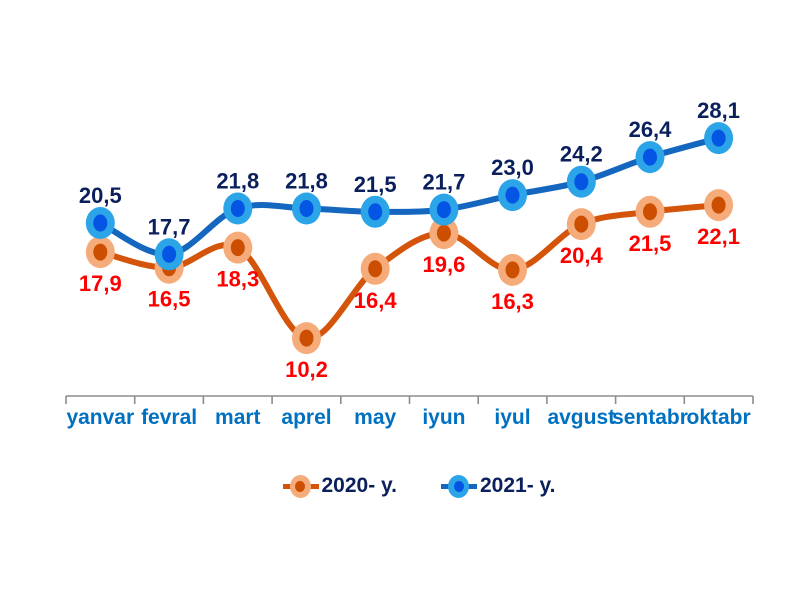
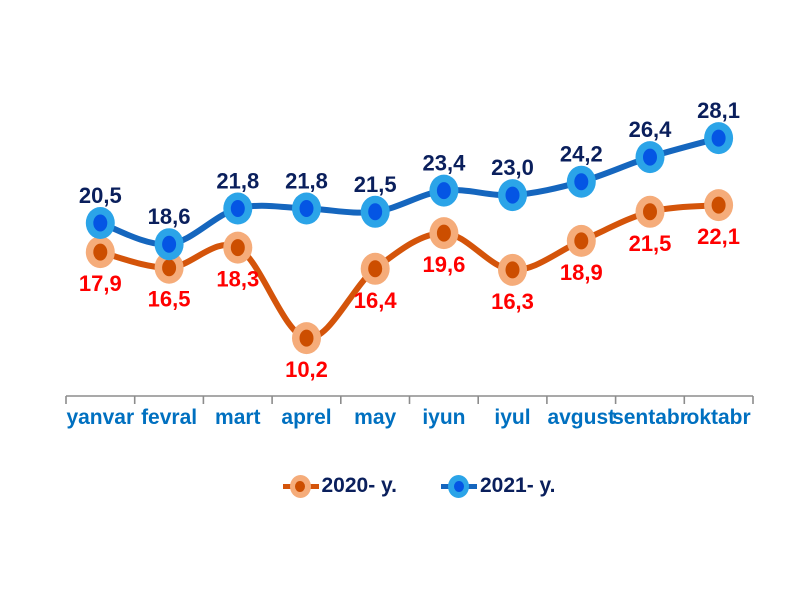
2021- y./fevral: 17,7 -> 18,6
2021- y./iyun: 21,7 -> 23,4
2020- y./avgust: 20,4 -> 18,9
